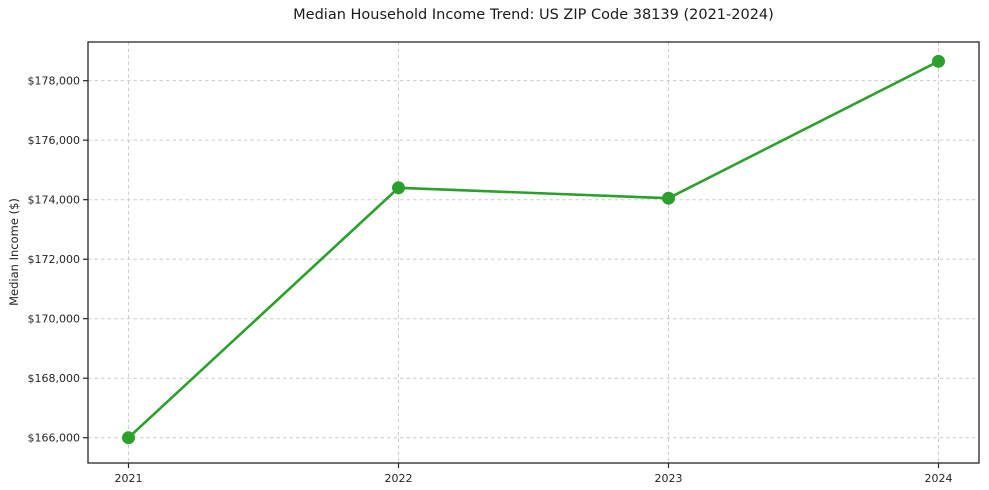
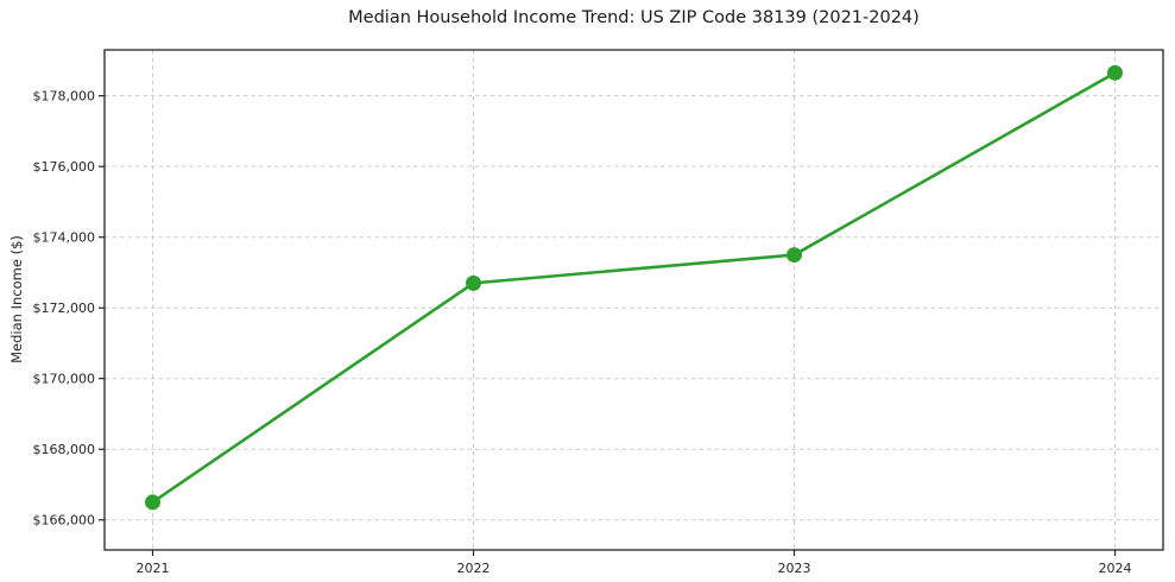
2021: $166000 -> $166500
2022: $174400 -> $172700
2023: $174000 -> $173500
